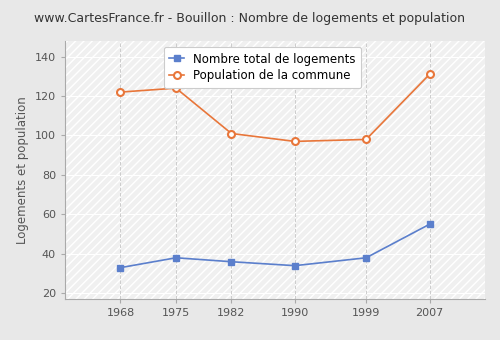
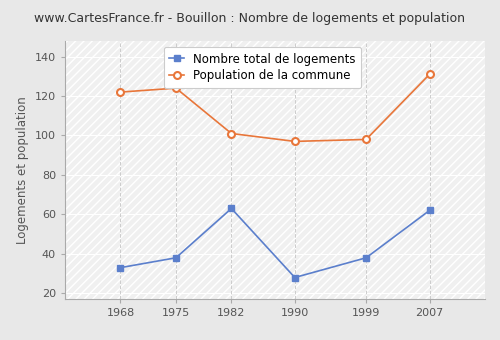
Nombre total de logements/1982: 36 -> 63
Nombre total de logements/1990: 34 -> 28
Nombre total de logements/2007: 55 -> 62
